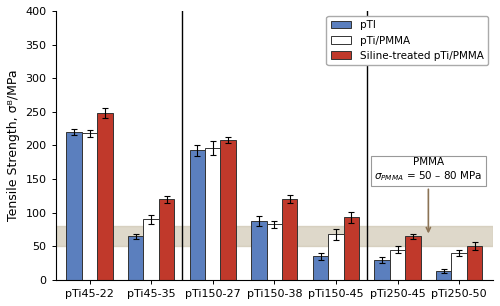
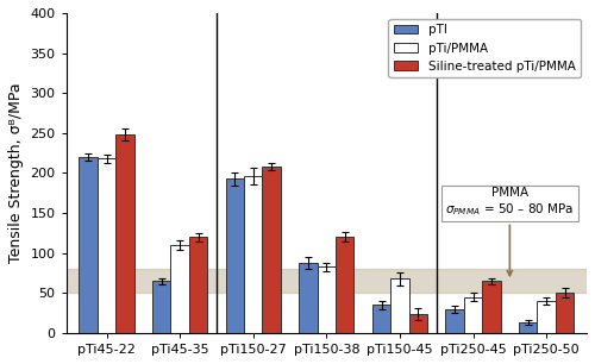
pTi/PMMA/pTi45-35: 90 -> 110
Siline-treated pTi/PMMA/pTi150-45: 93 -> 24
